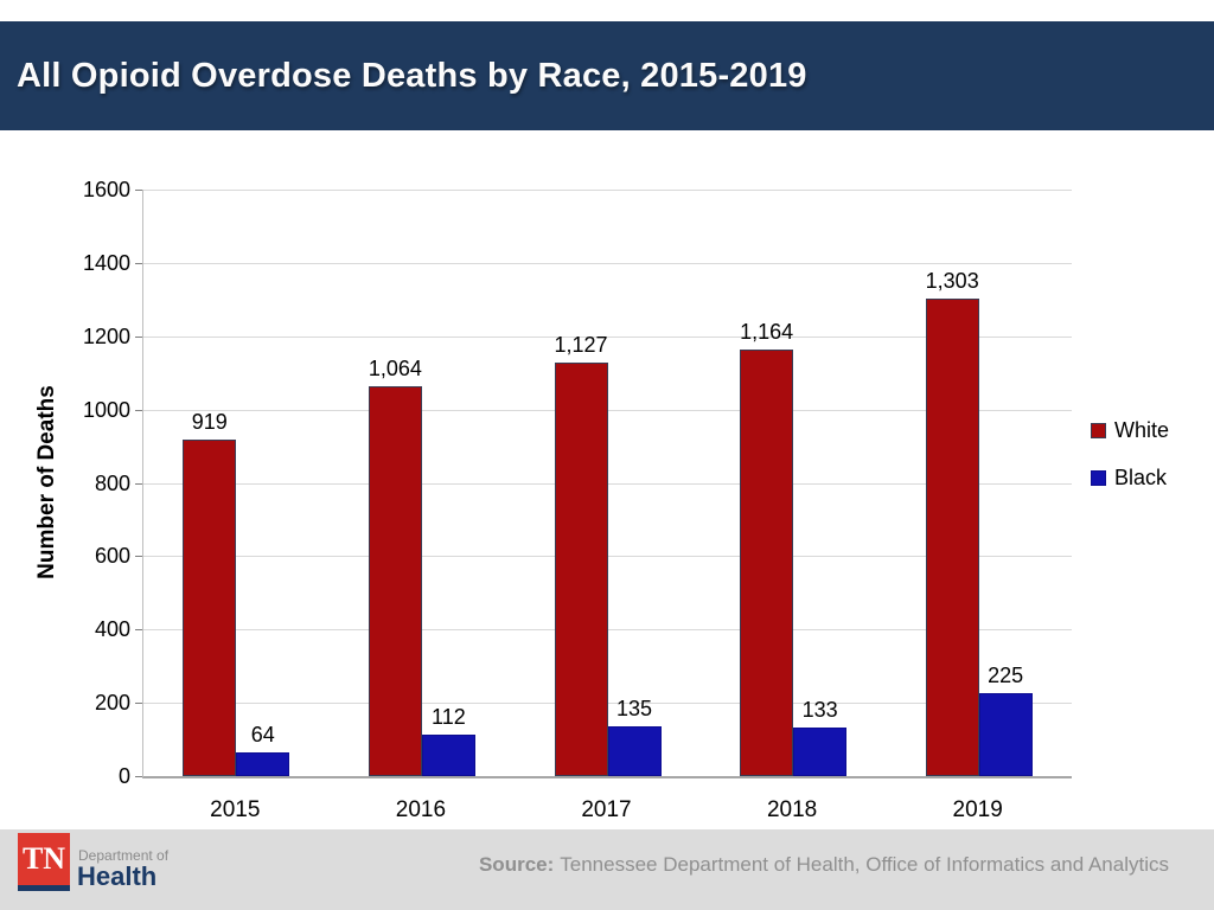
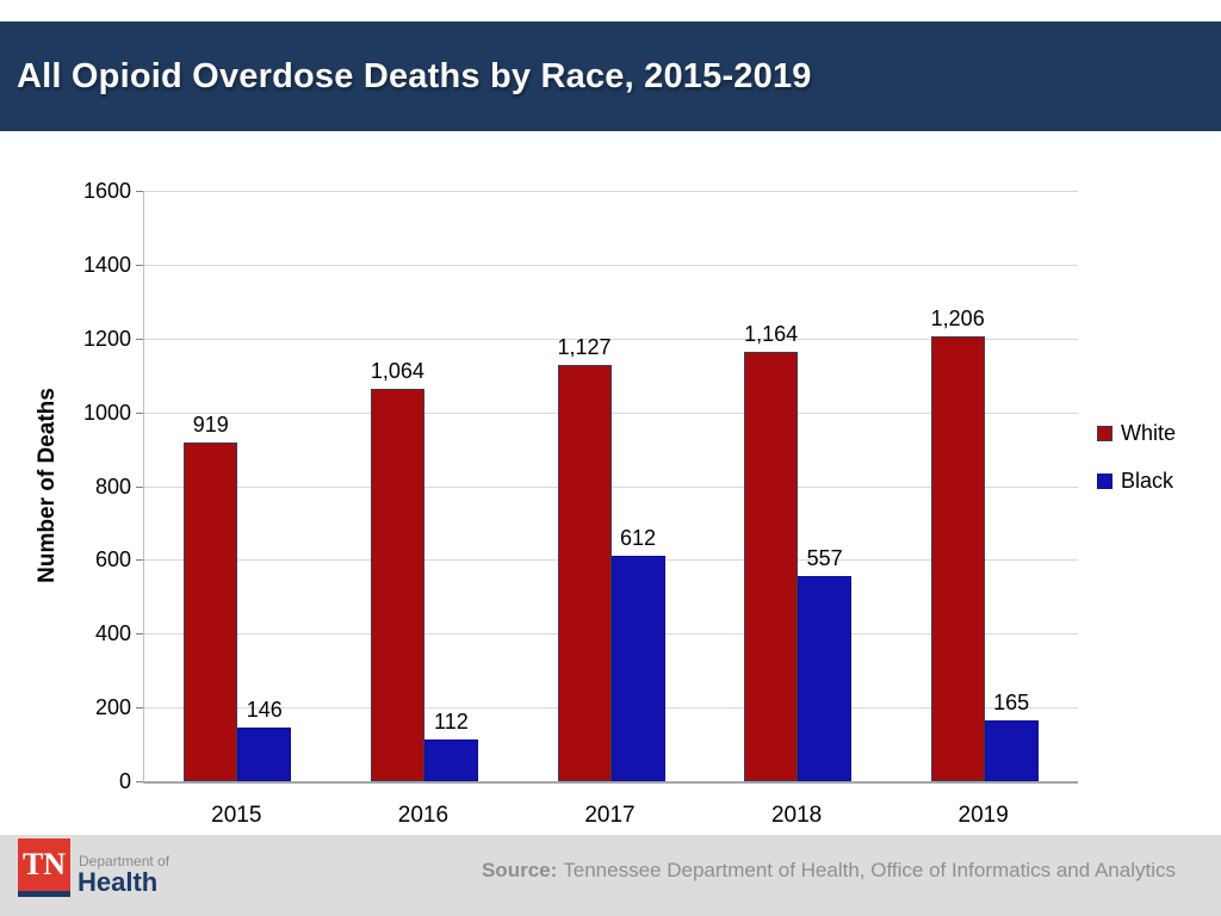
Black/2015: 64 -> 146
Black/2017: 135 -> 612
Black/2018: 133 -> 557
White/2019: 1,303 -> 1,206
Black/2019: 225 -> 165
